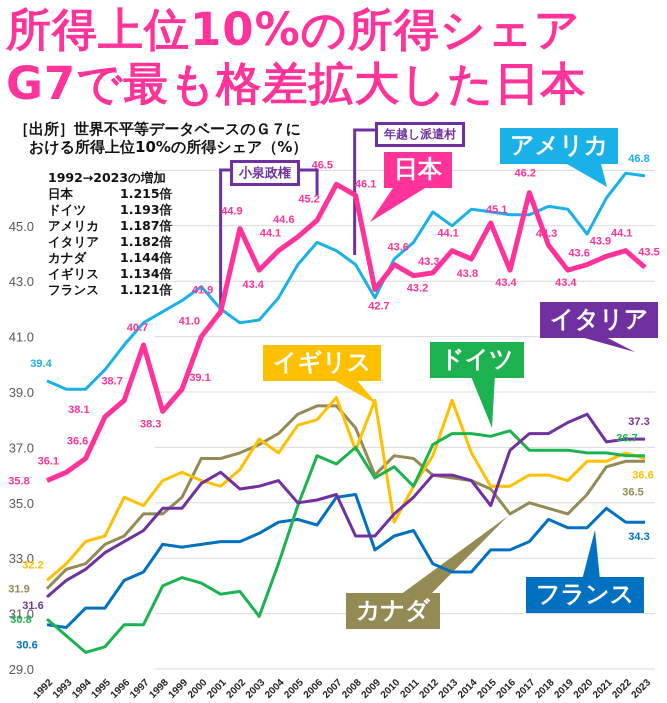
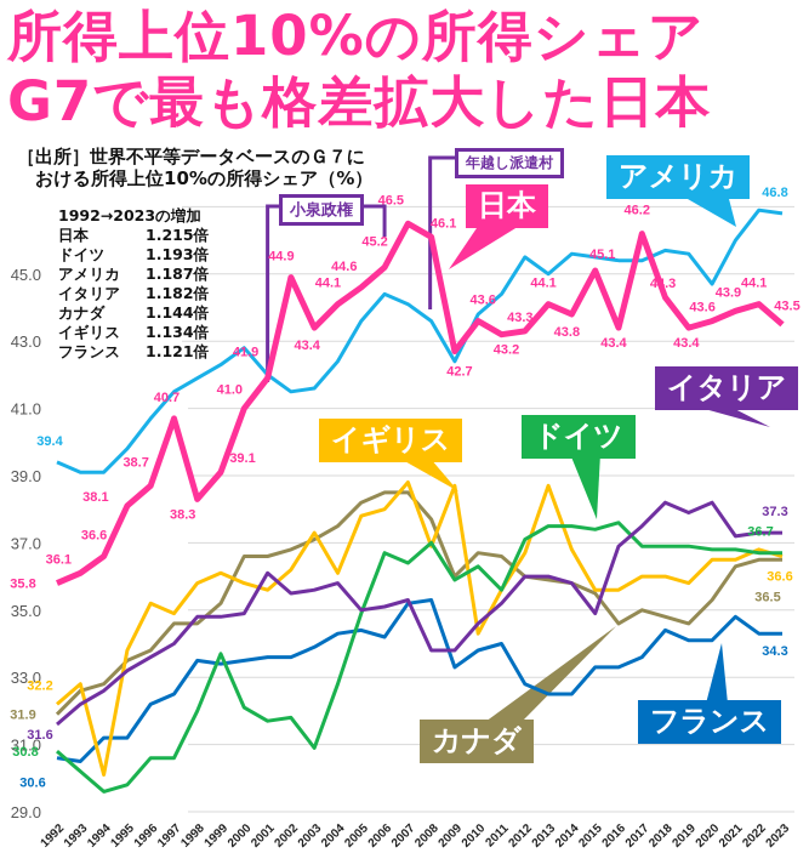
イギリス/1994: 33.6 -> 30.1
ドイツ/1999: 32.3 -> 33.7
イタリア/2000: 35.7 -> 34.9
イギリス/2004: 36.8 -> 36.1
イタリア/2018: 37.5 -> 38.2
